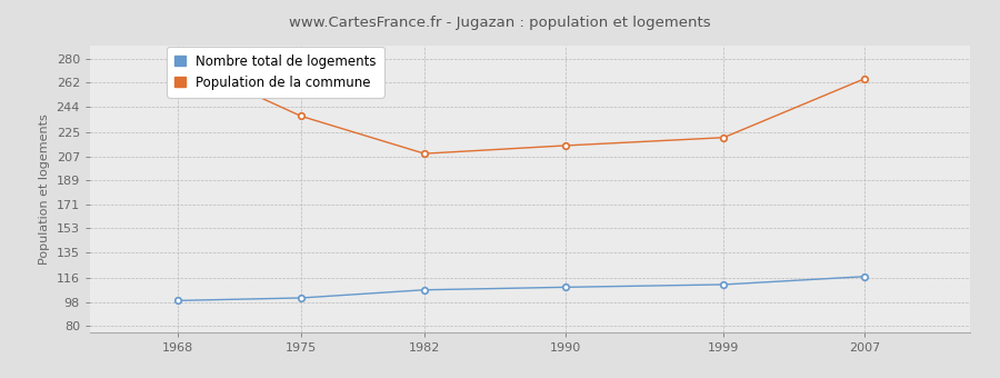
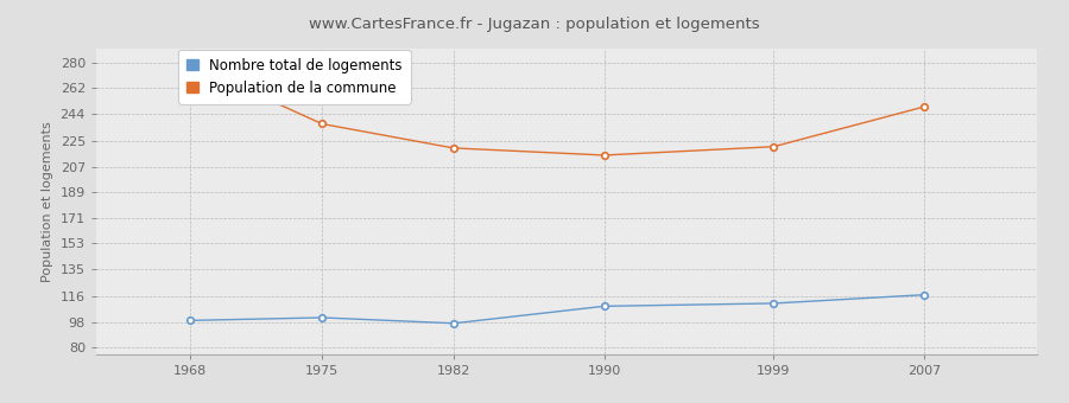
Nombre total de logements/1982: 107 -> 97
Population de la commune/1982: 209 -> 220
Population de la commune/2007: 265 -> 249
